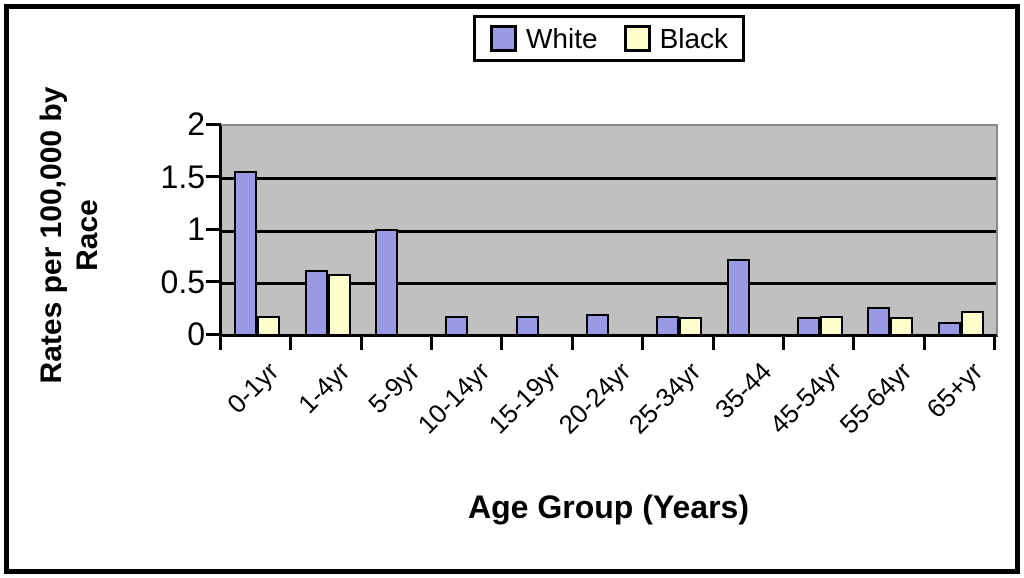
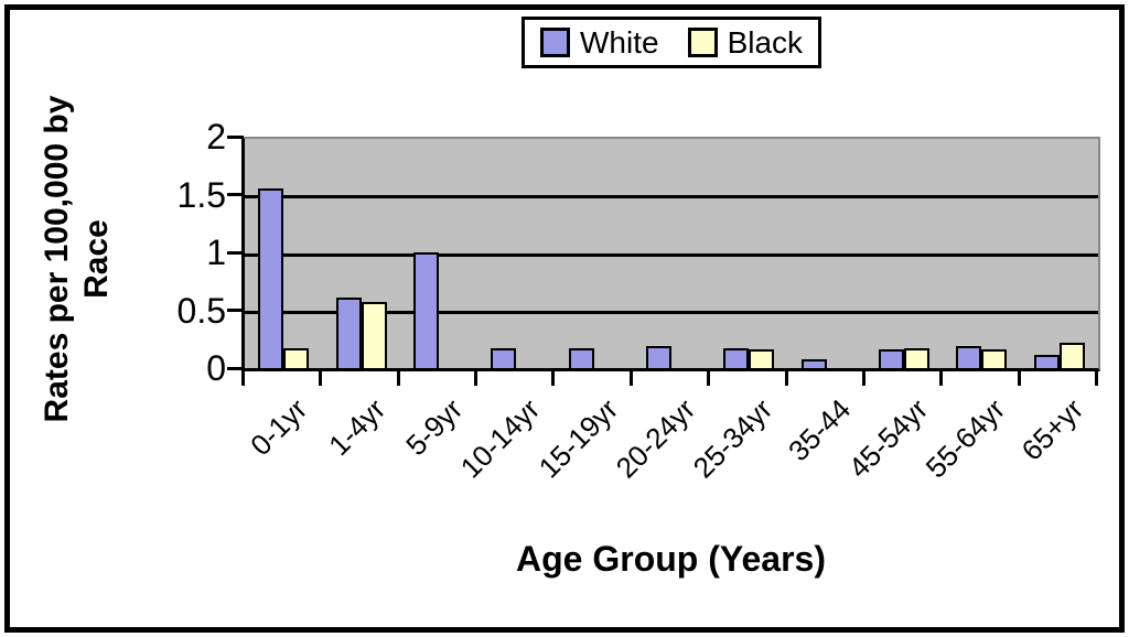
White/35-44: 0.71 -> 0.08
White/55-64yr: 0.26 -> 0.19
